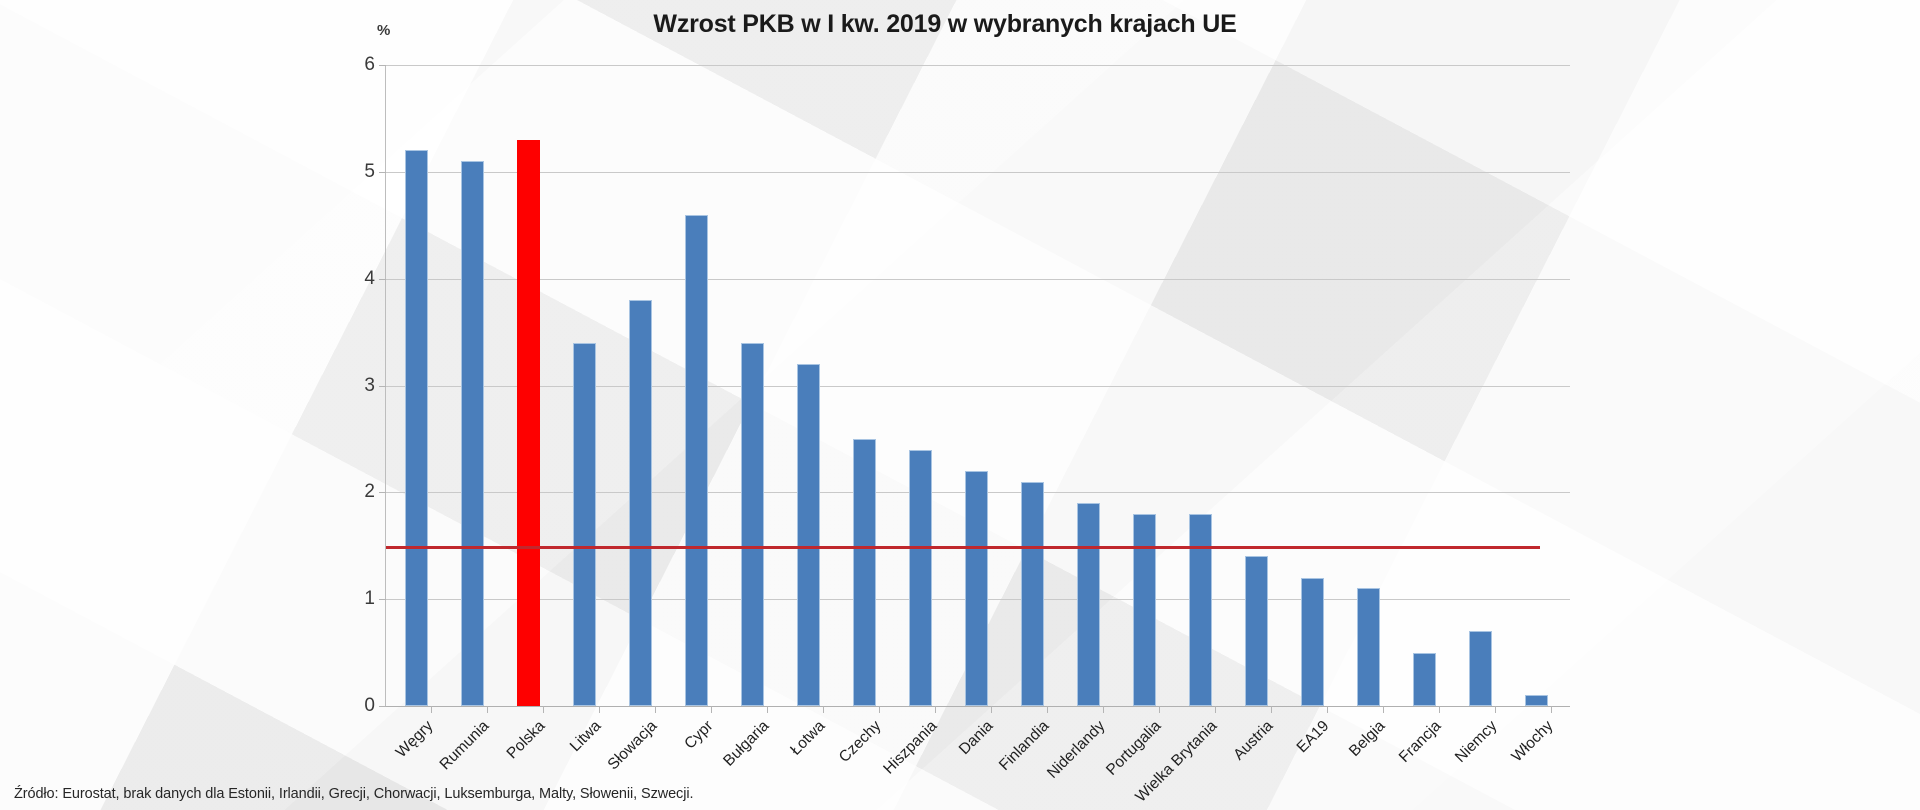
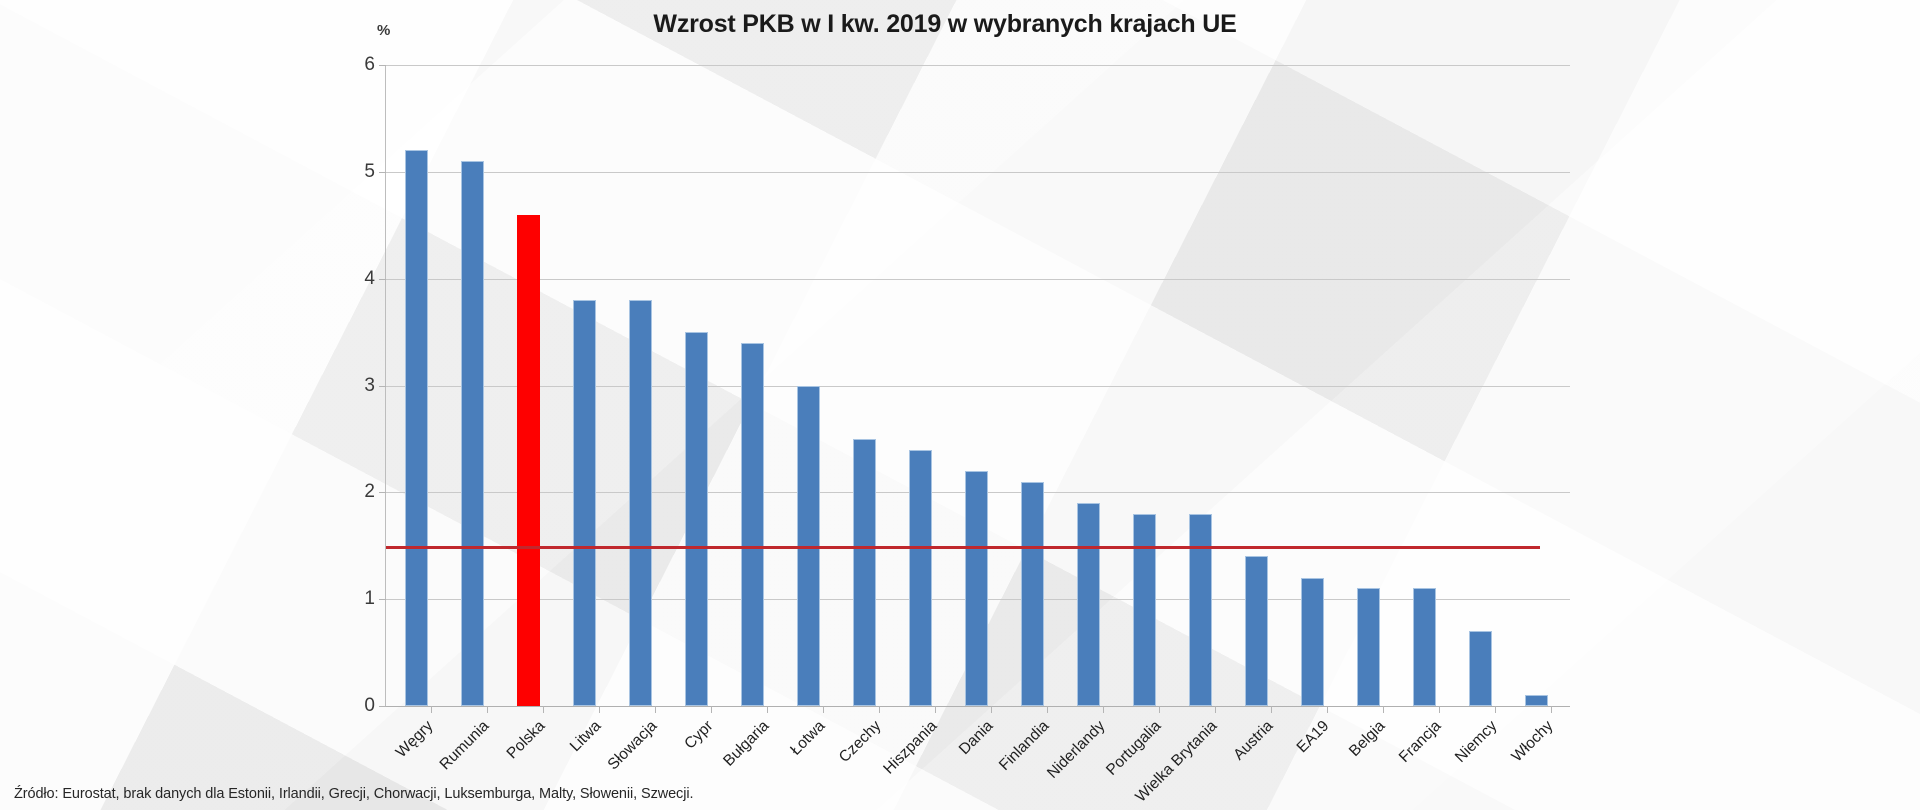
Polska: 5.3 -> 4.6
Litwa: 3.4 -> 3.8
Cypr: 4.6 -> 3.5
Łotwa: 3.2 -> 3.0
Francja: 0.5 -> 1.1
